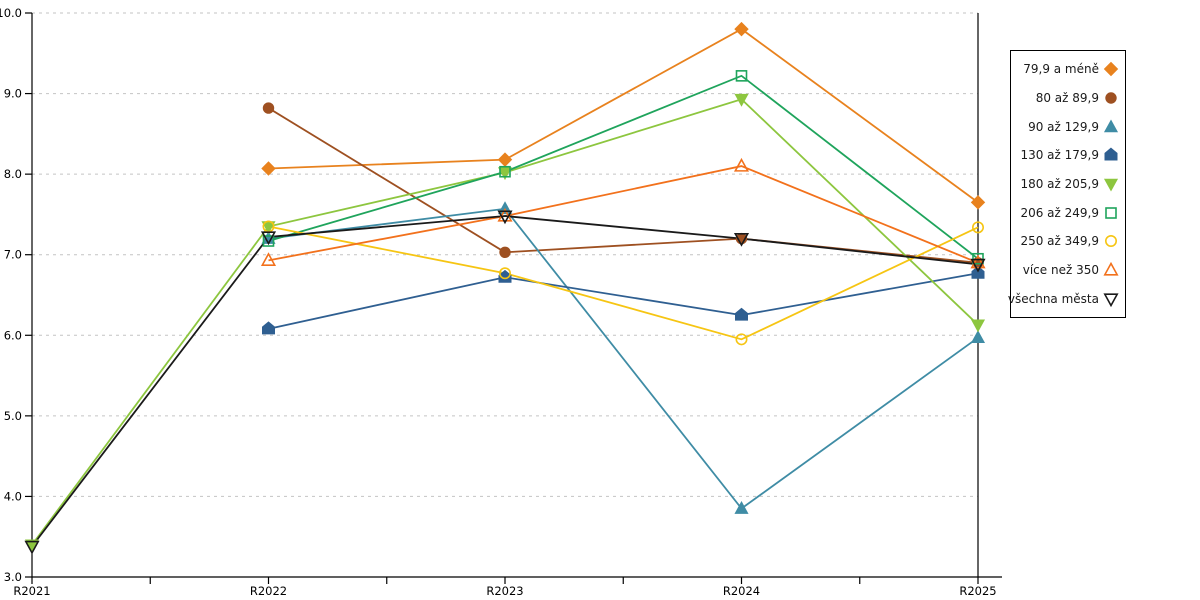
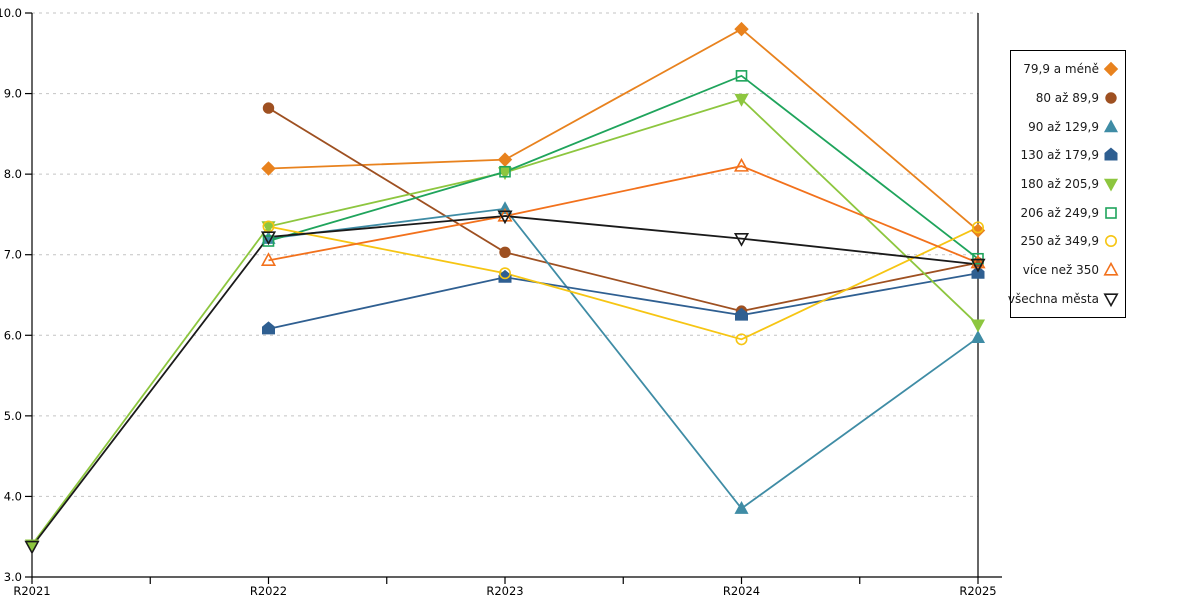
80 až 89,9/R2024: 7.2 -> 6.3
79,9 a méně/R2025: 7.7 -> 7.3
